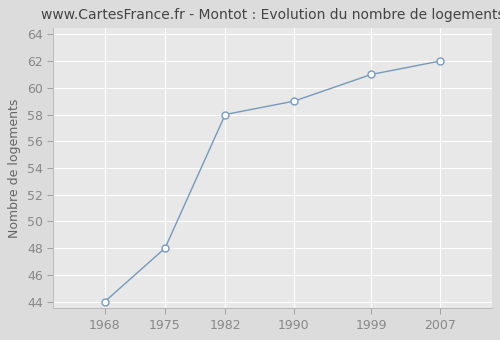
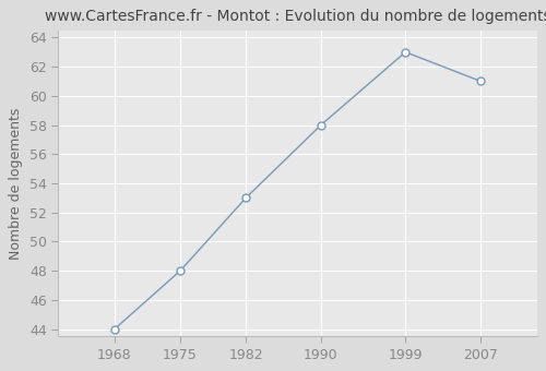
1982: 58 -> 53
1990: 59 -> 58
1999: 61 -> 63
2007: 62 -> 61
